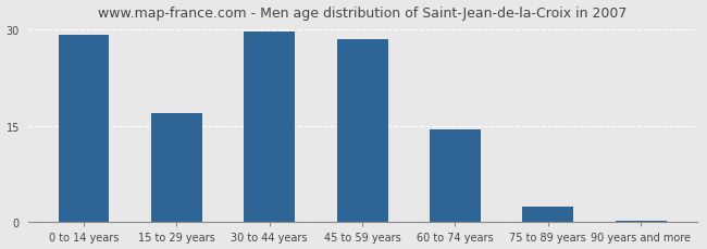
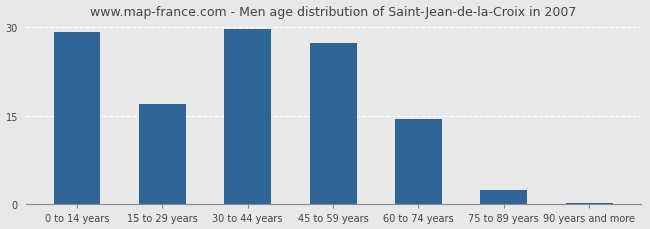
45 to 59 years: 28.5 -> 27.4
